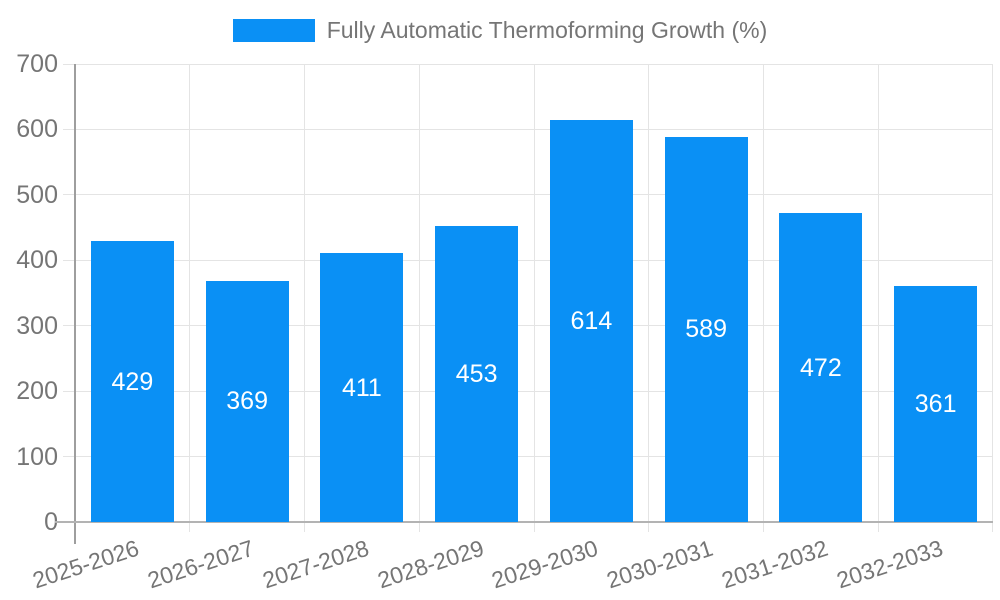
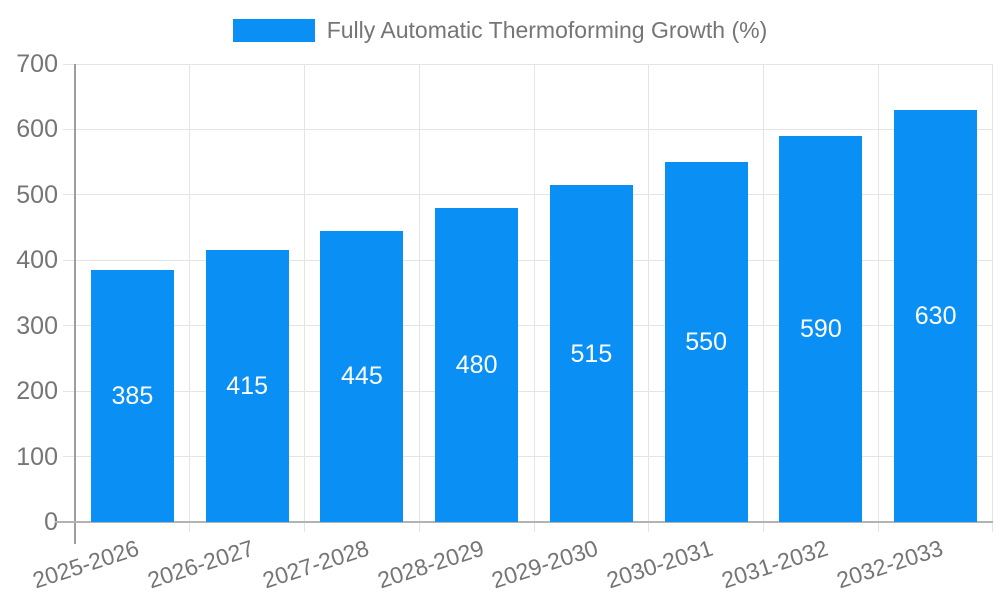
2025-2026: 429 -> 385
2026-2027: 369 -> 415
2027-2028: 411 -> 445
2028-2029: 453 -> 480
2029-2030: 614 -> 515
2030-2031: 589 -> 550
2031-2032: 472 -> 590
2032-2033: 361 -> 630
